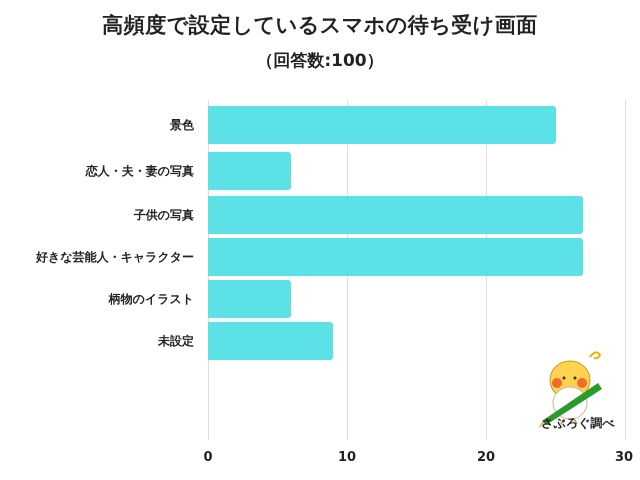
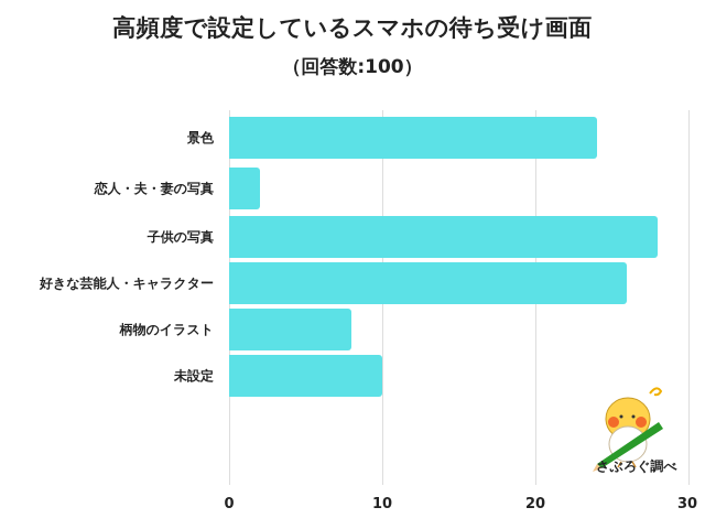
景色: 25 -> 24
恋人・夫・妻の写真: 6 -> 2
子供の写真: 27 -> 28
好きな芸能人・キャラクター: 27 -> 26
柄物のイラスト: 6 -> 8
未設定: 9 -> 10
